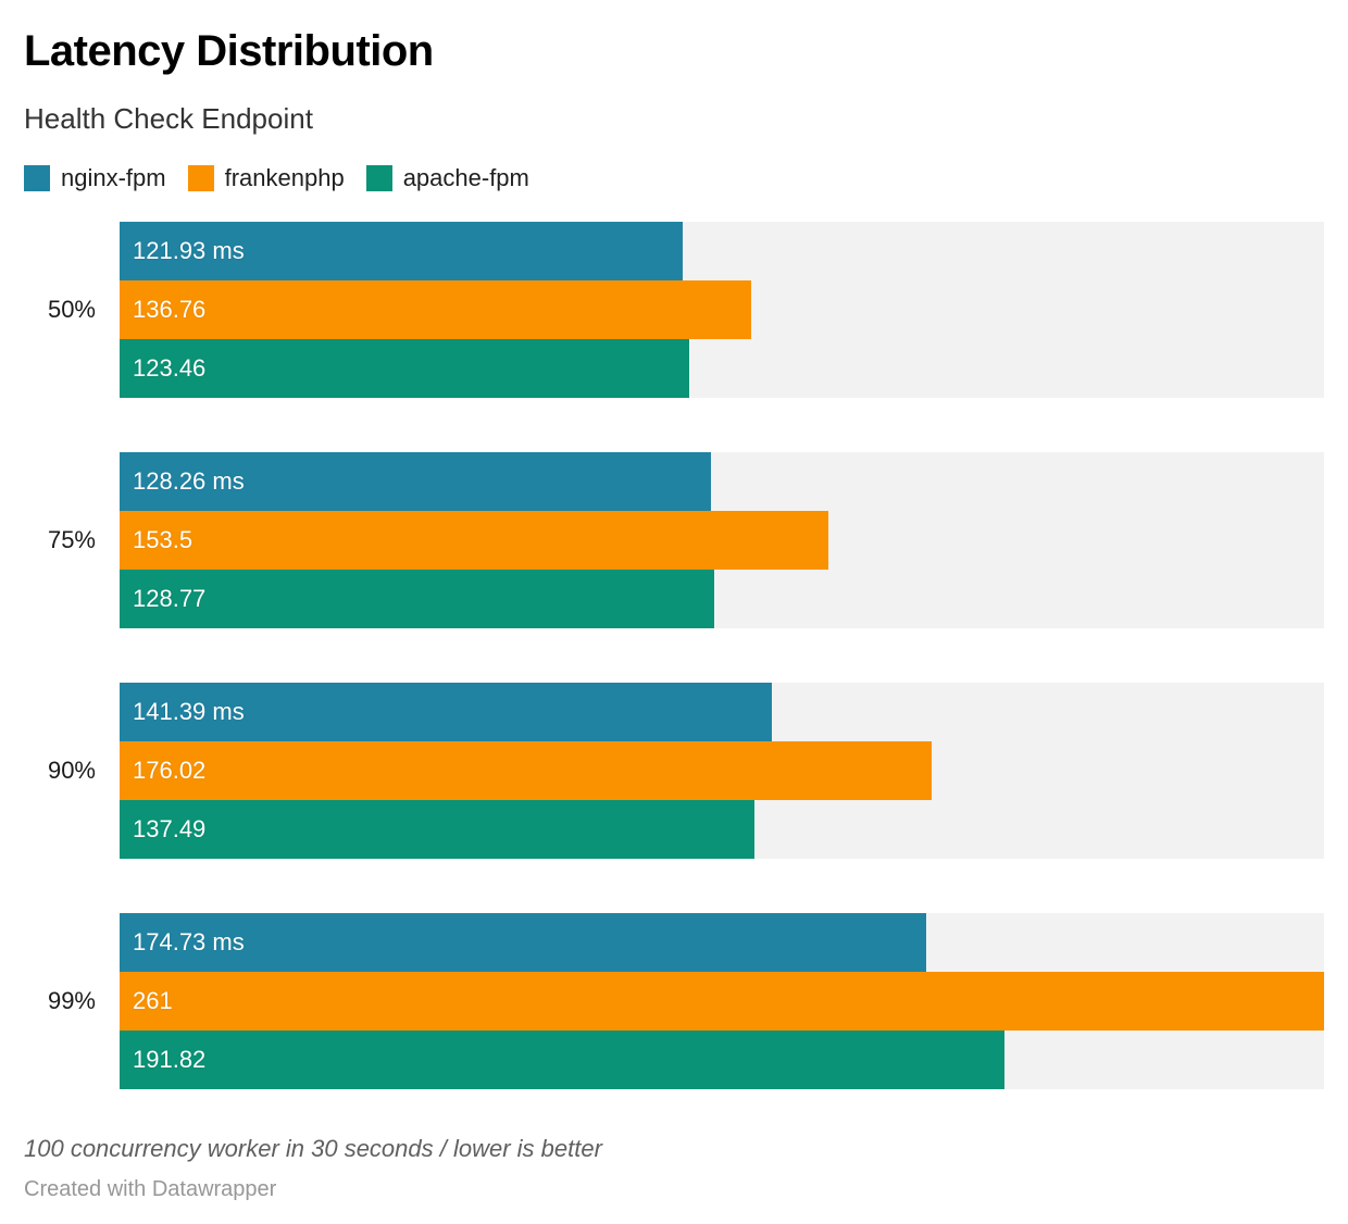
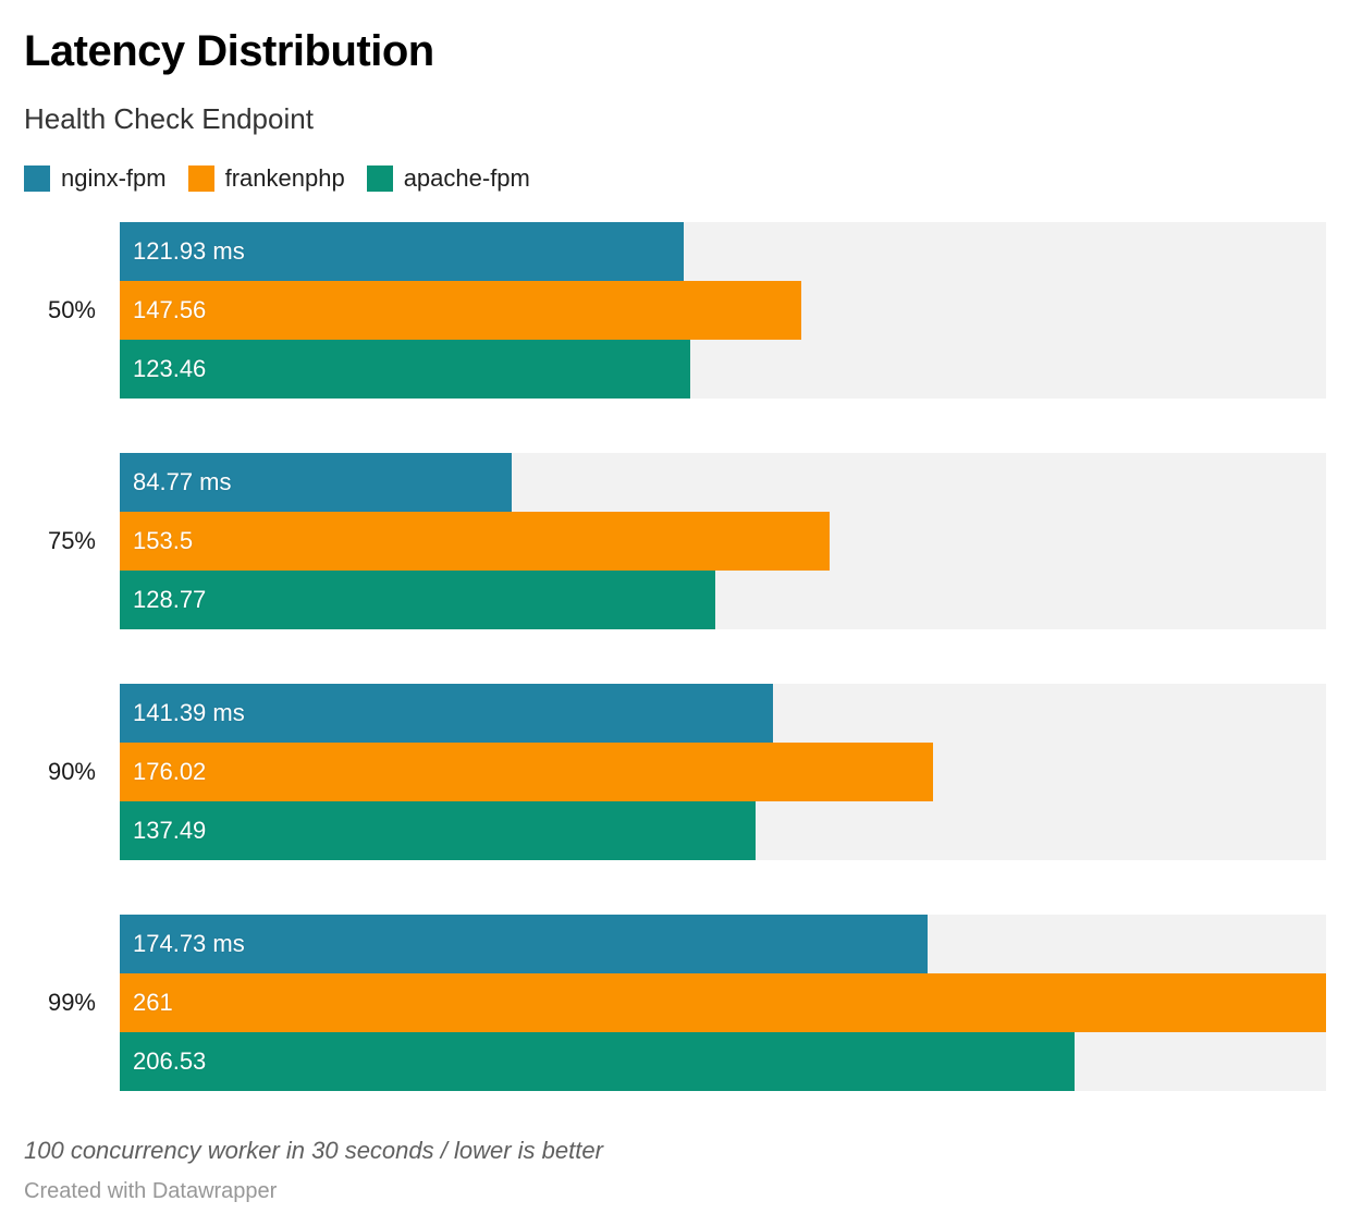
frankenphp/50%: 136.76 -> 147.56
nginx-fpm/75%: 128.26 -> 84.77
apache-fpm/99%: 191.82 -> 206.53
